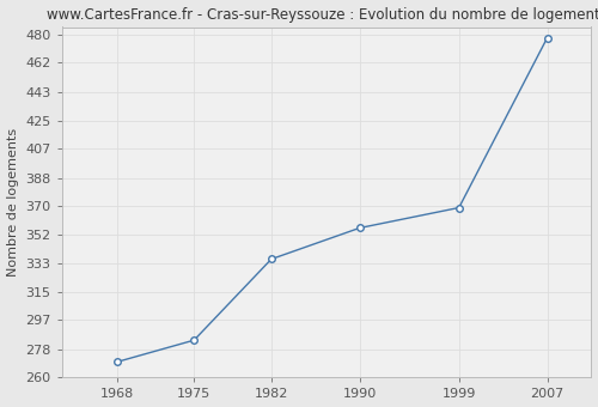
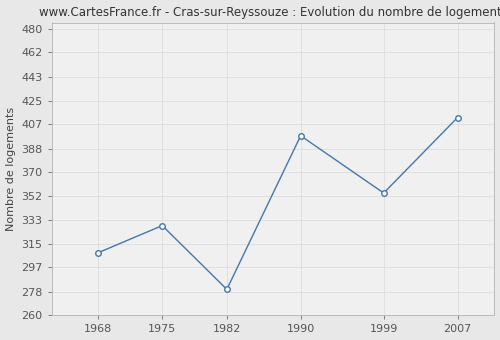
1968: 270 -> 308
1975: 284 -> 329
1982: 336 -> 280
1990: 356 -> 398
1999: 369 -> 354
2007: 478 -> 412
